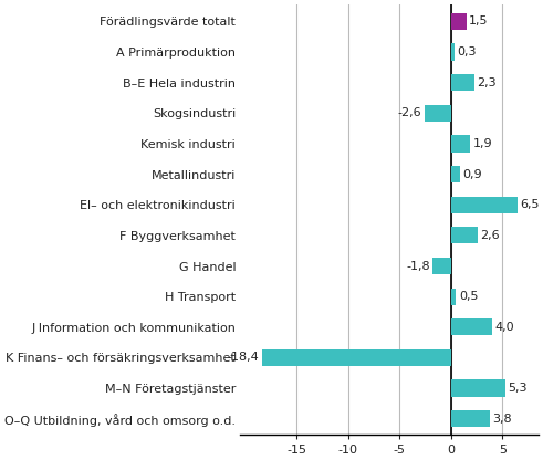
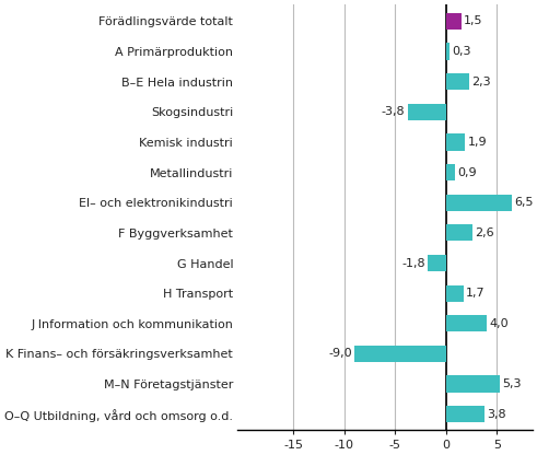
Skogsindustri: -2,6 -> -3,8
H Transport: 0,5 -> 1,7
K Finans– och försäkringsverksamhet: -18.4 -> -9.0
